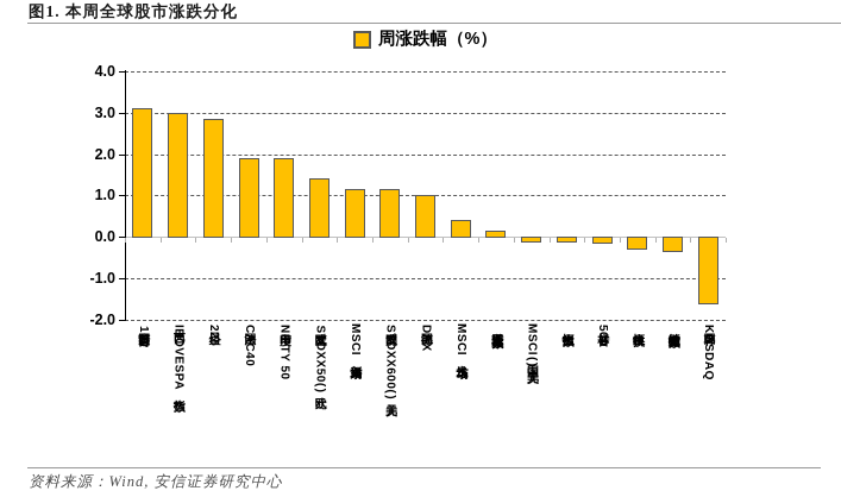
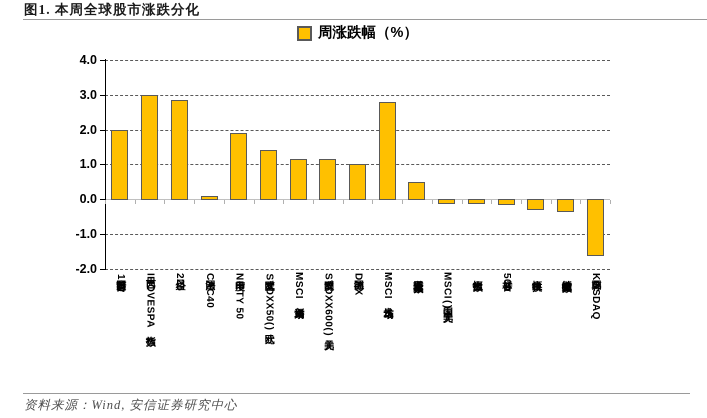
英国富时100: 3.1 -> 2.0
法国CAC40: 1.9 -> 0.1
MSCI发达市场: 0.4 -> 2.8
道琼斯工业指数: 0.1 -> 0.5
